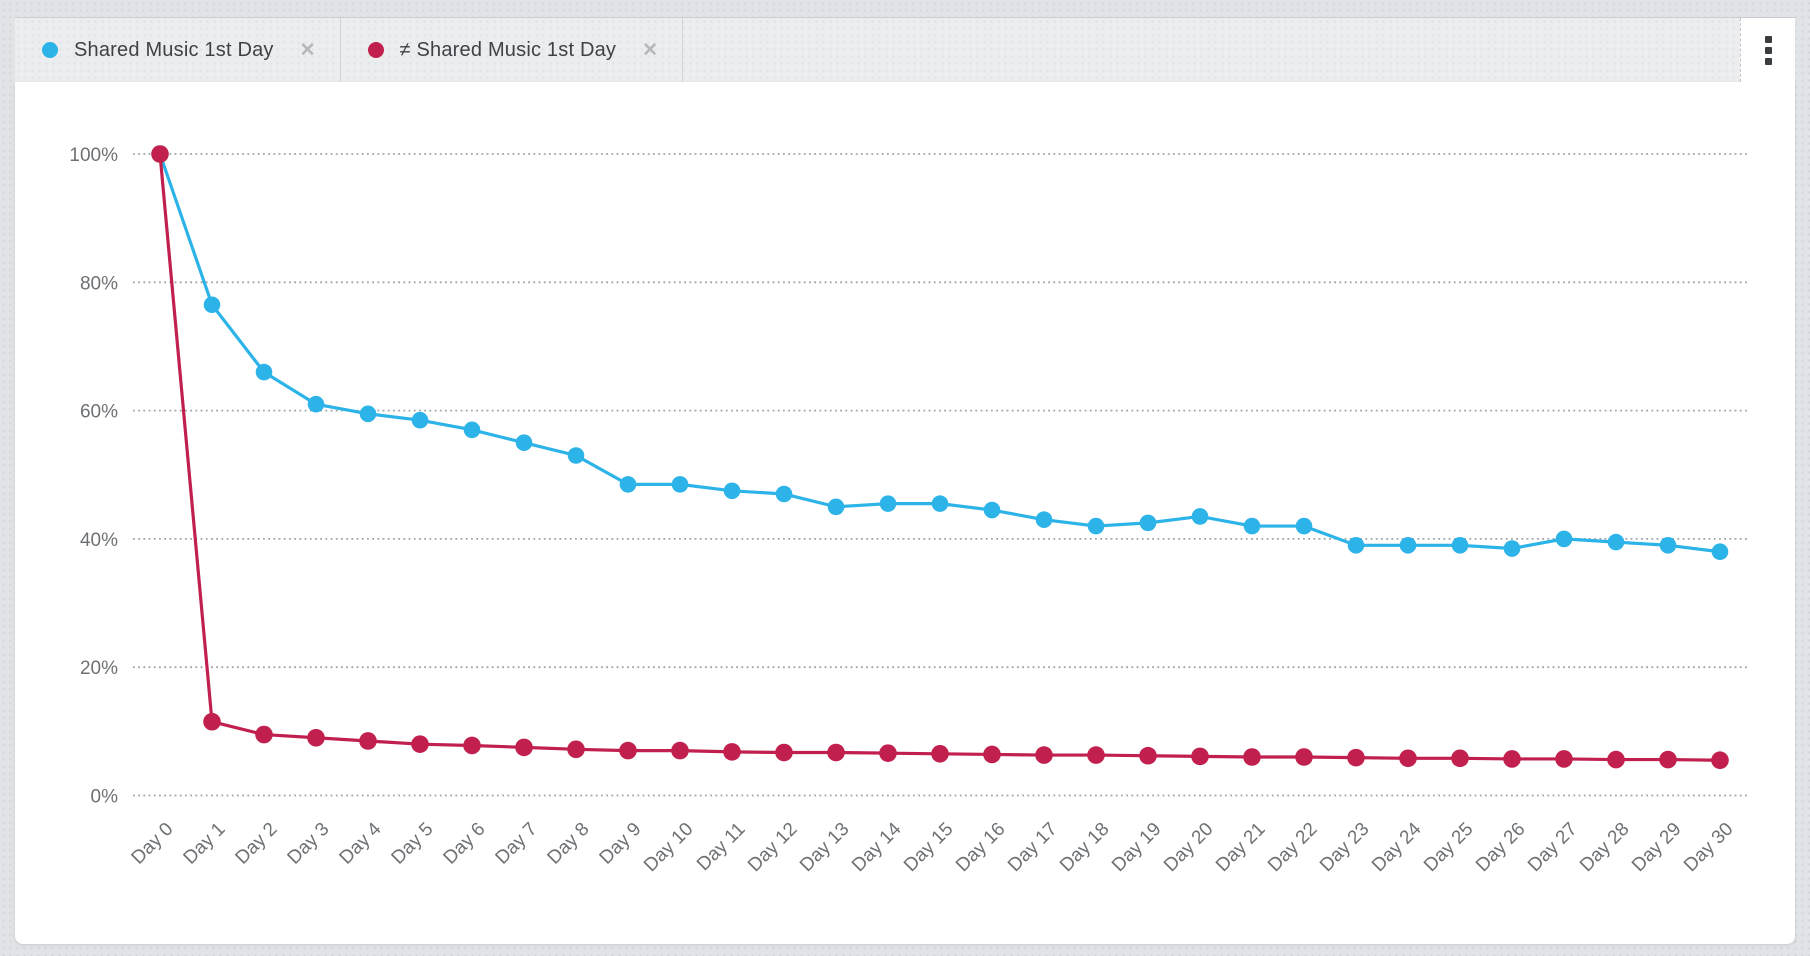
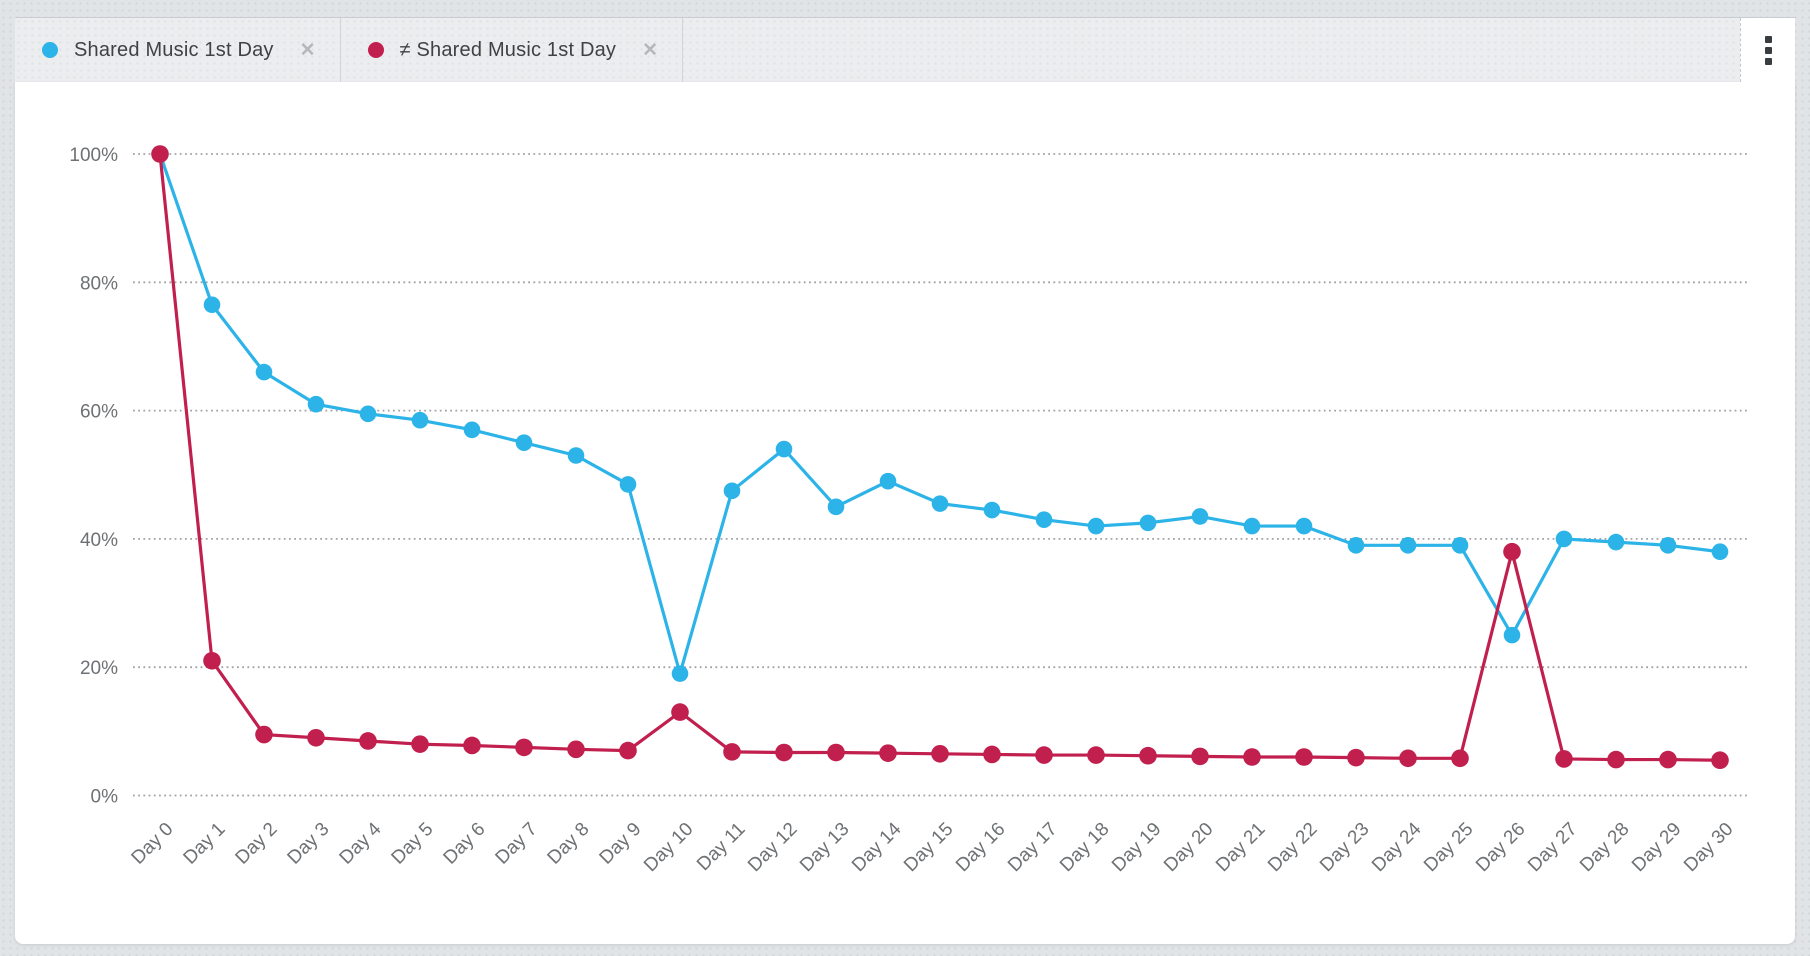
≠ Shared Music 1st Day/Day 1: 12% -> 21%
Shared Music 1st Day/Day 10: 48% -> 19%
≠ Shared Music 1st Day/Day 10: 7% -> 13%
Shared Music 1st Day/Day 12: 47% -> 54%
Shared Music 1st Day/Day 14: 46% -> 49%
Shared Music 1st Day/Day 26: 38% -> 25%
≠ Shared Music 1st Day/Day 26: 6% -> 38%
